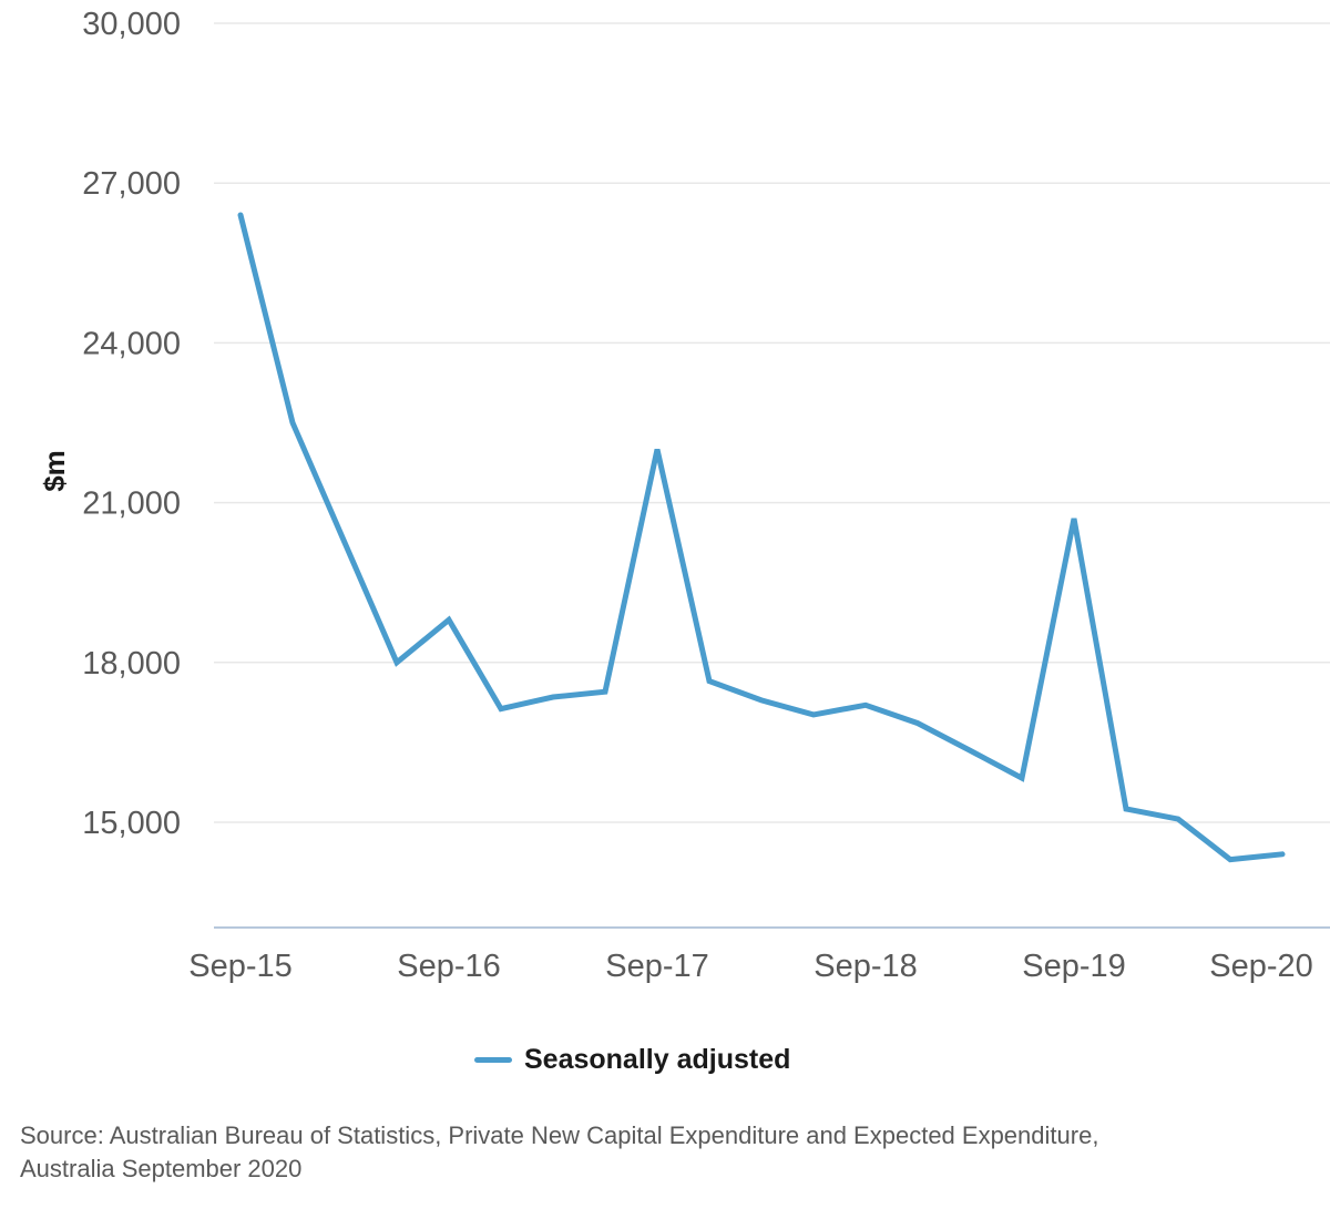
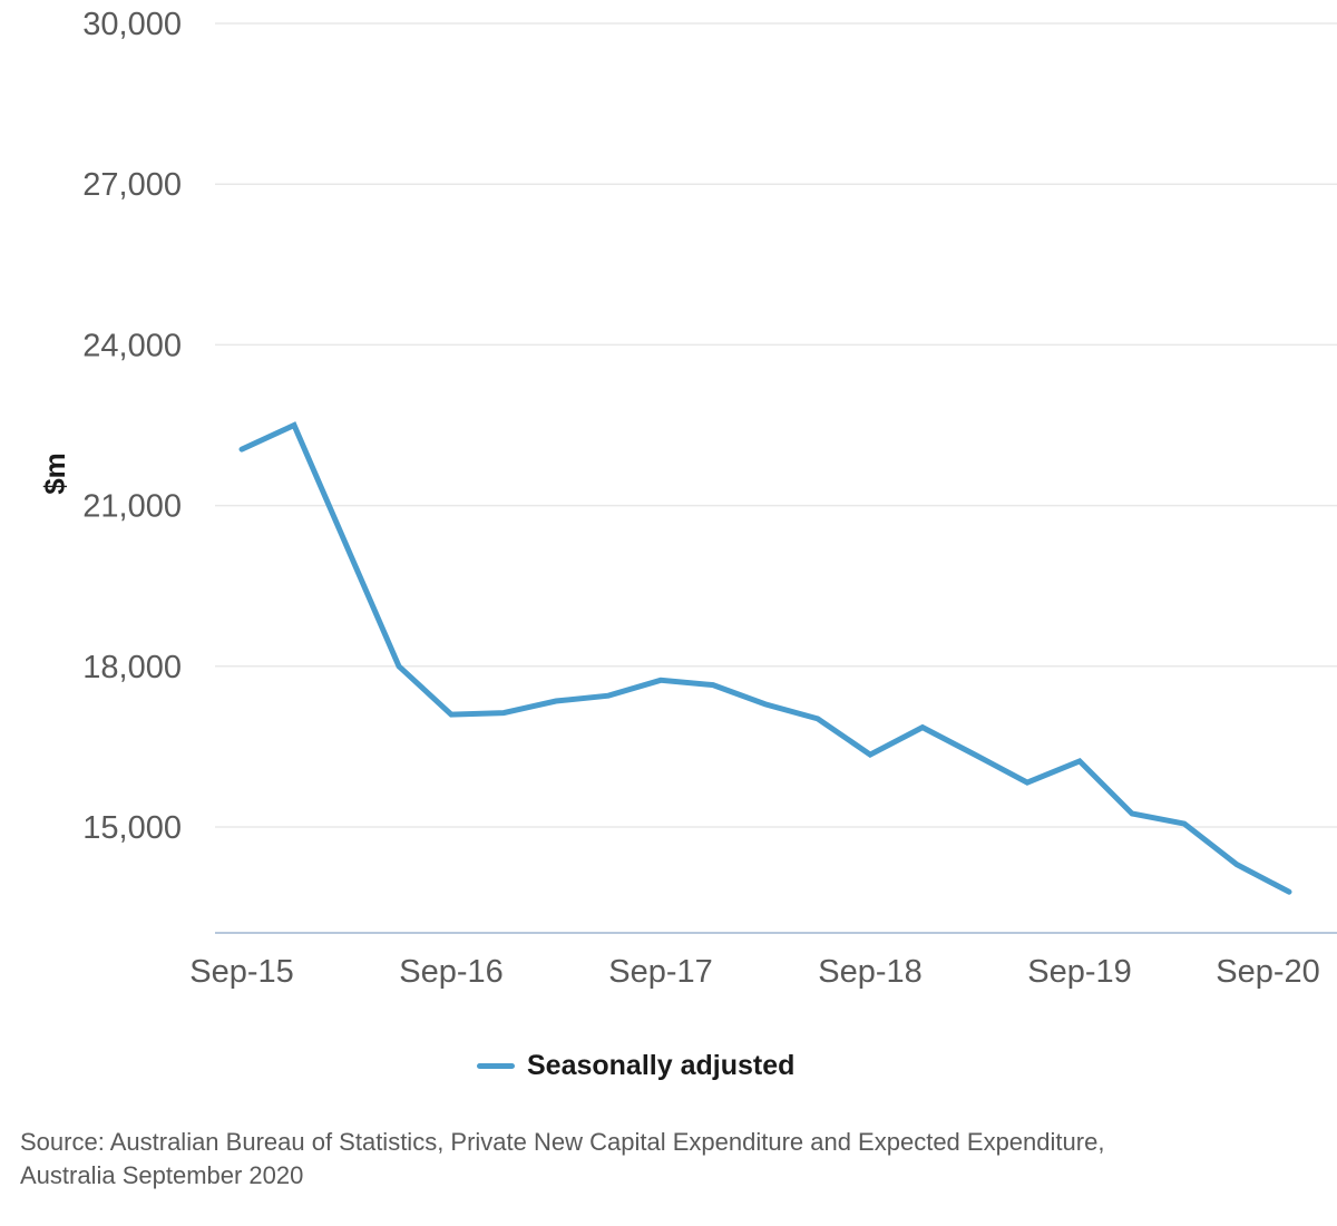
Sep-15: 26400 -> 22000
Sep-16: 18800 -> 17100
Sep-17: 22000 -> 17700
Sep-18: 17200 -> 16400
Sep-19: 20700 -> 16200
Sep-20: 14400 -> 13800
